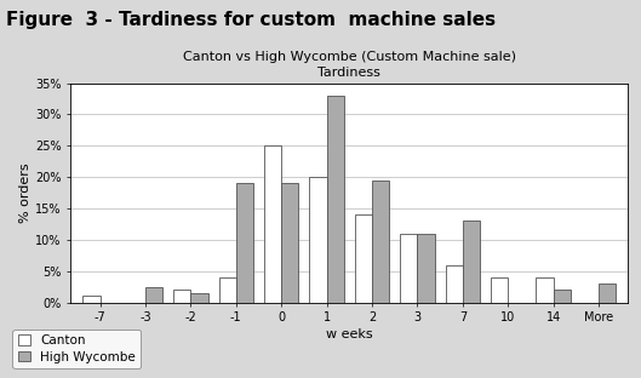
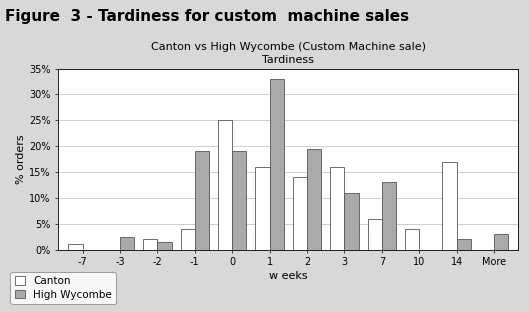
Canton/1: 20% -> 16%
Canton/3: 11% -> 16%
Canton/14: 4% -> 17%
